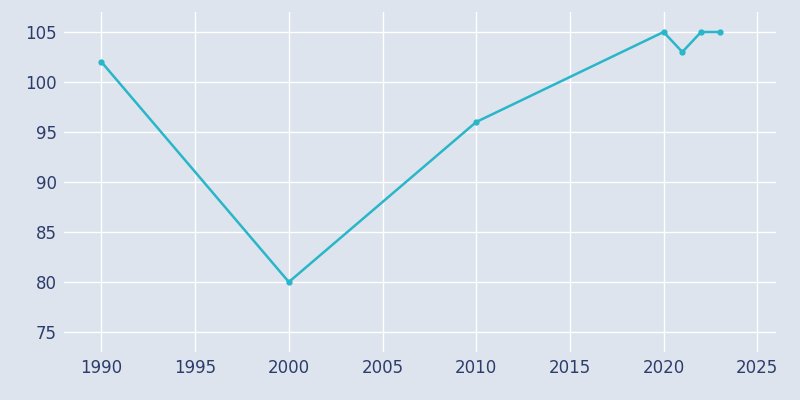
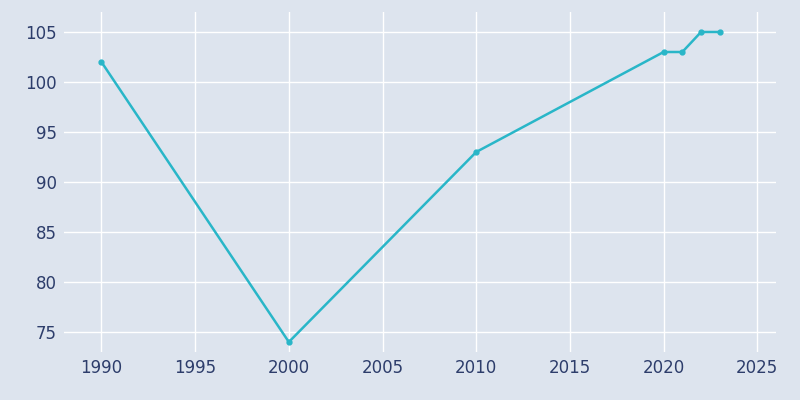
2000: 80 -> 74
2010: 96 -> 93
2020: 105 -> 103
